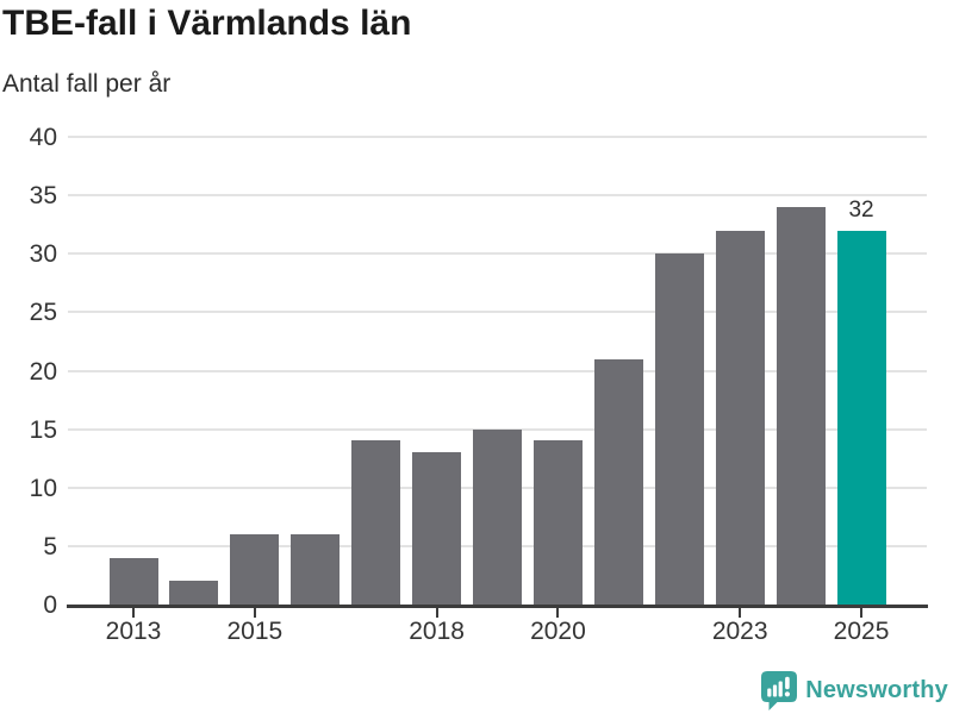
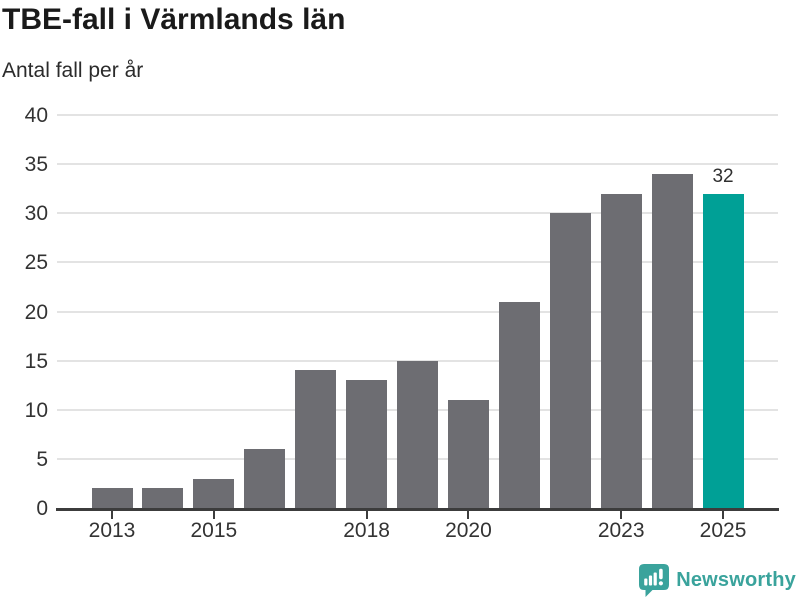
2013: 4 -> 2
2015: 6 -> 3
2020: 14 -> 11
